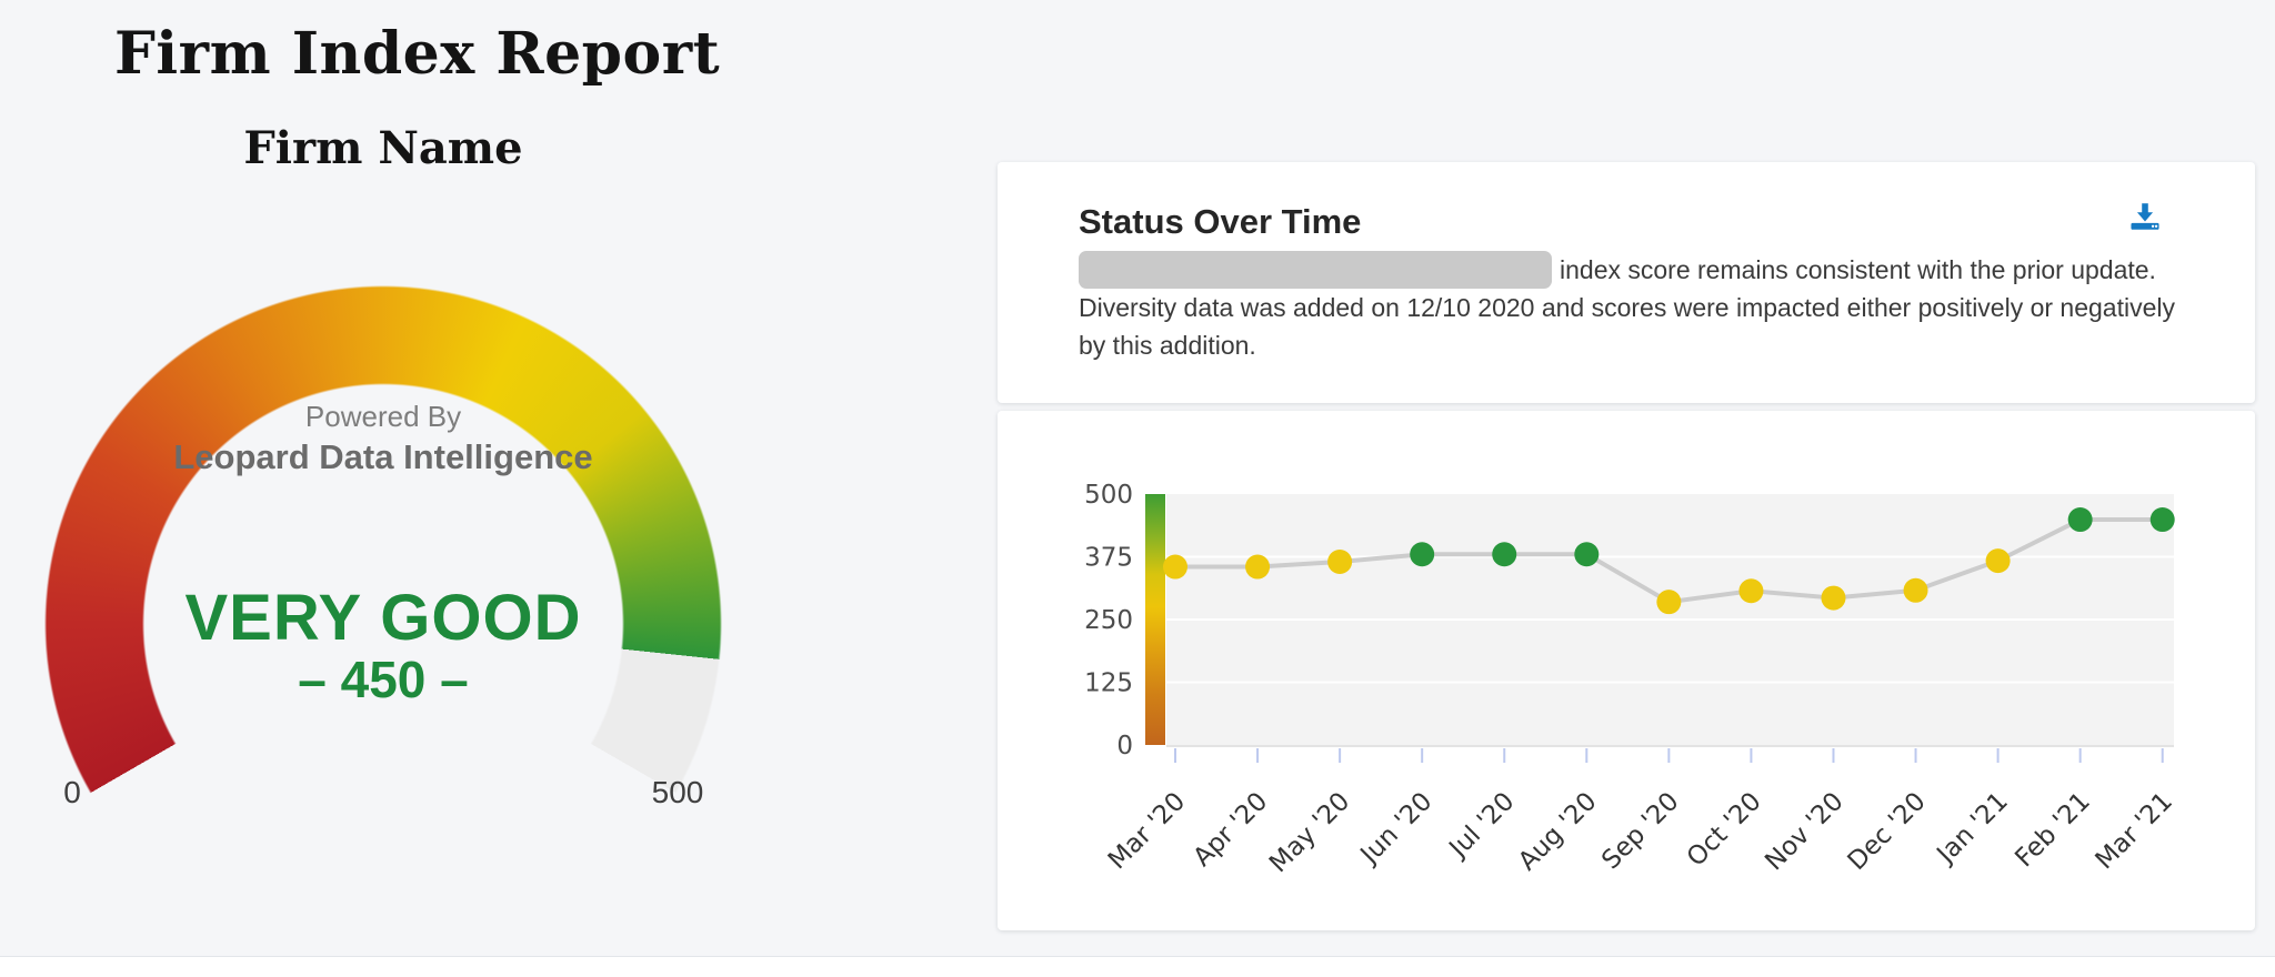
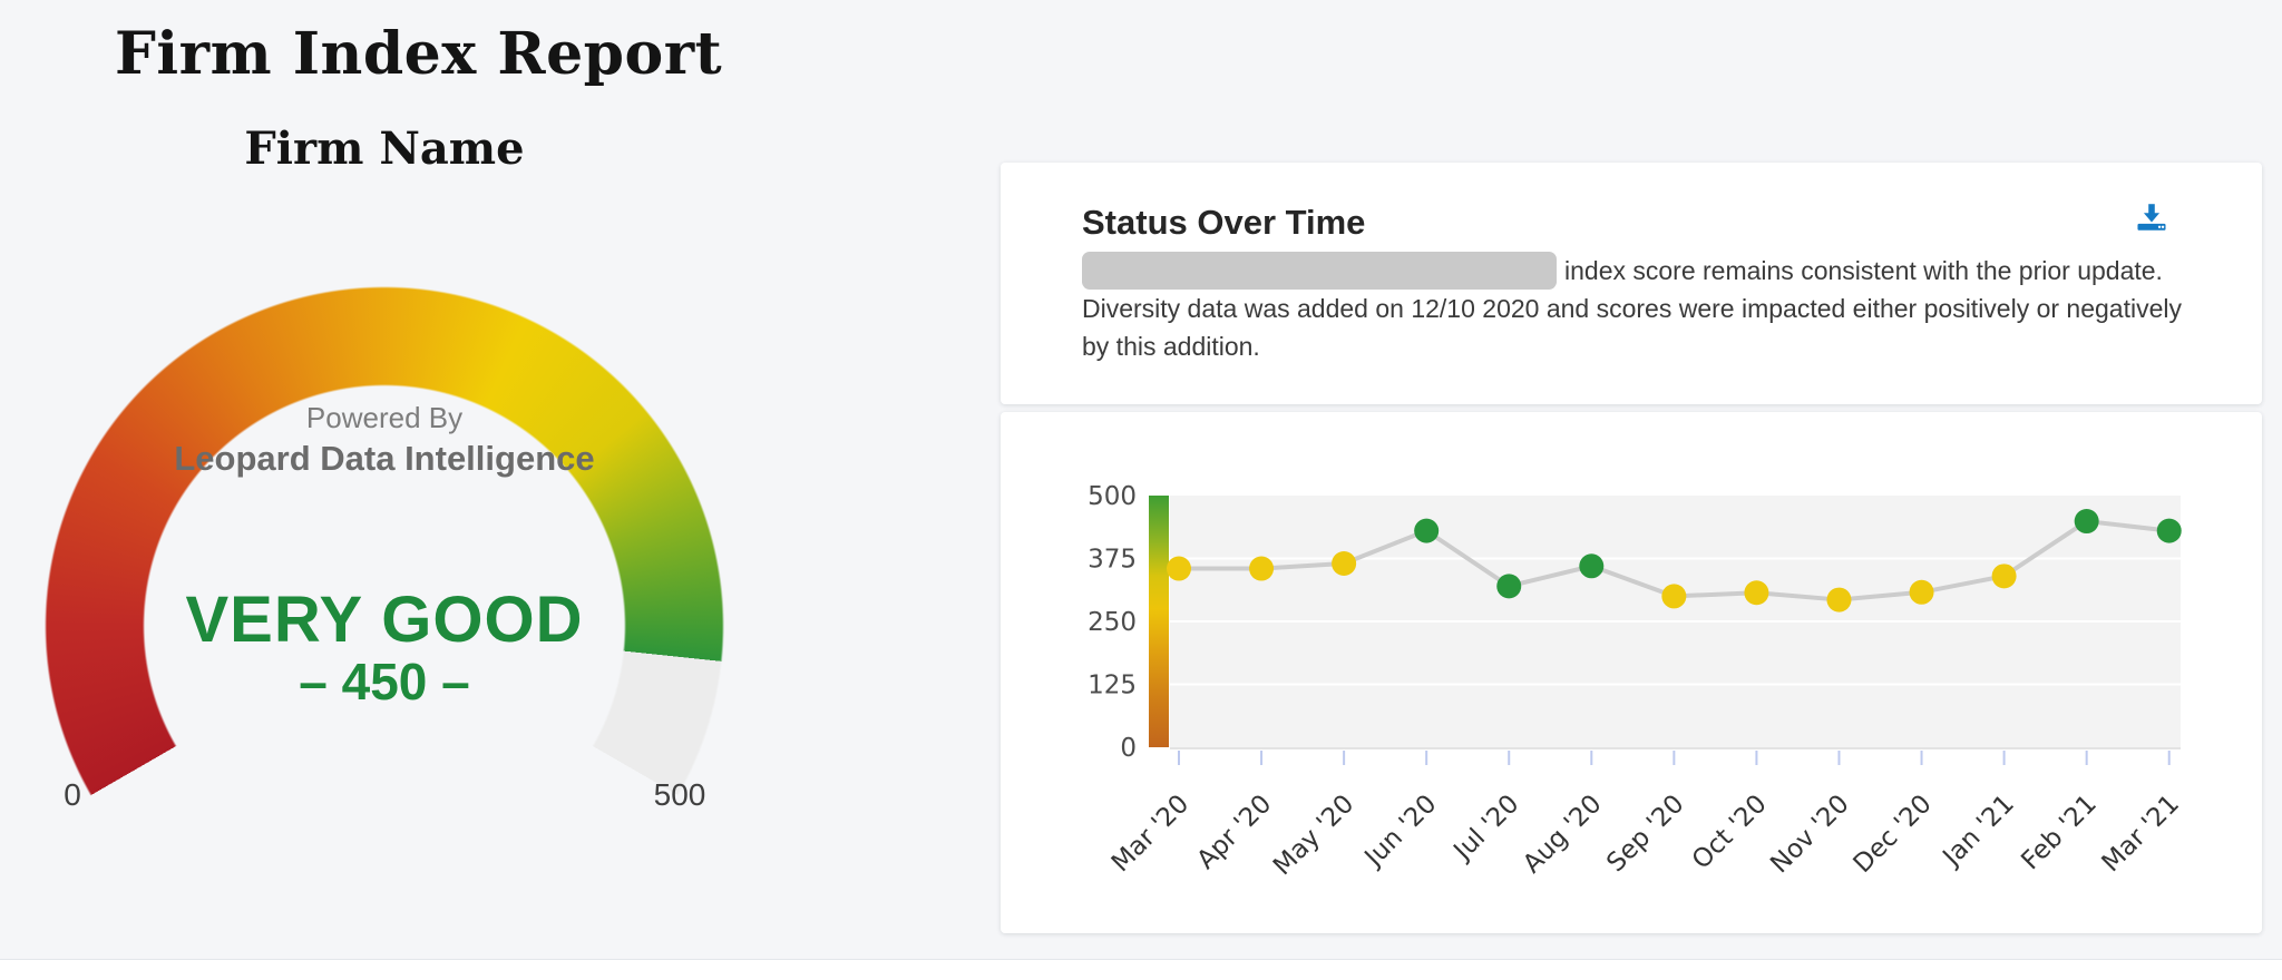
Jun '20: 380 -> 430
Jul '20: 380 -> 320
Aug '20: 380 -> 360
Sep '20: 280 -> 300
Jan '21: 370 -> 340
Mar '21: 450 -> 430
